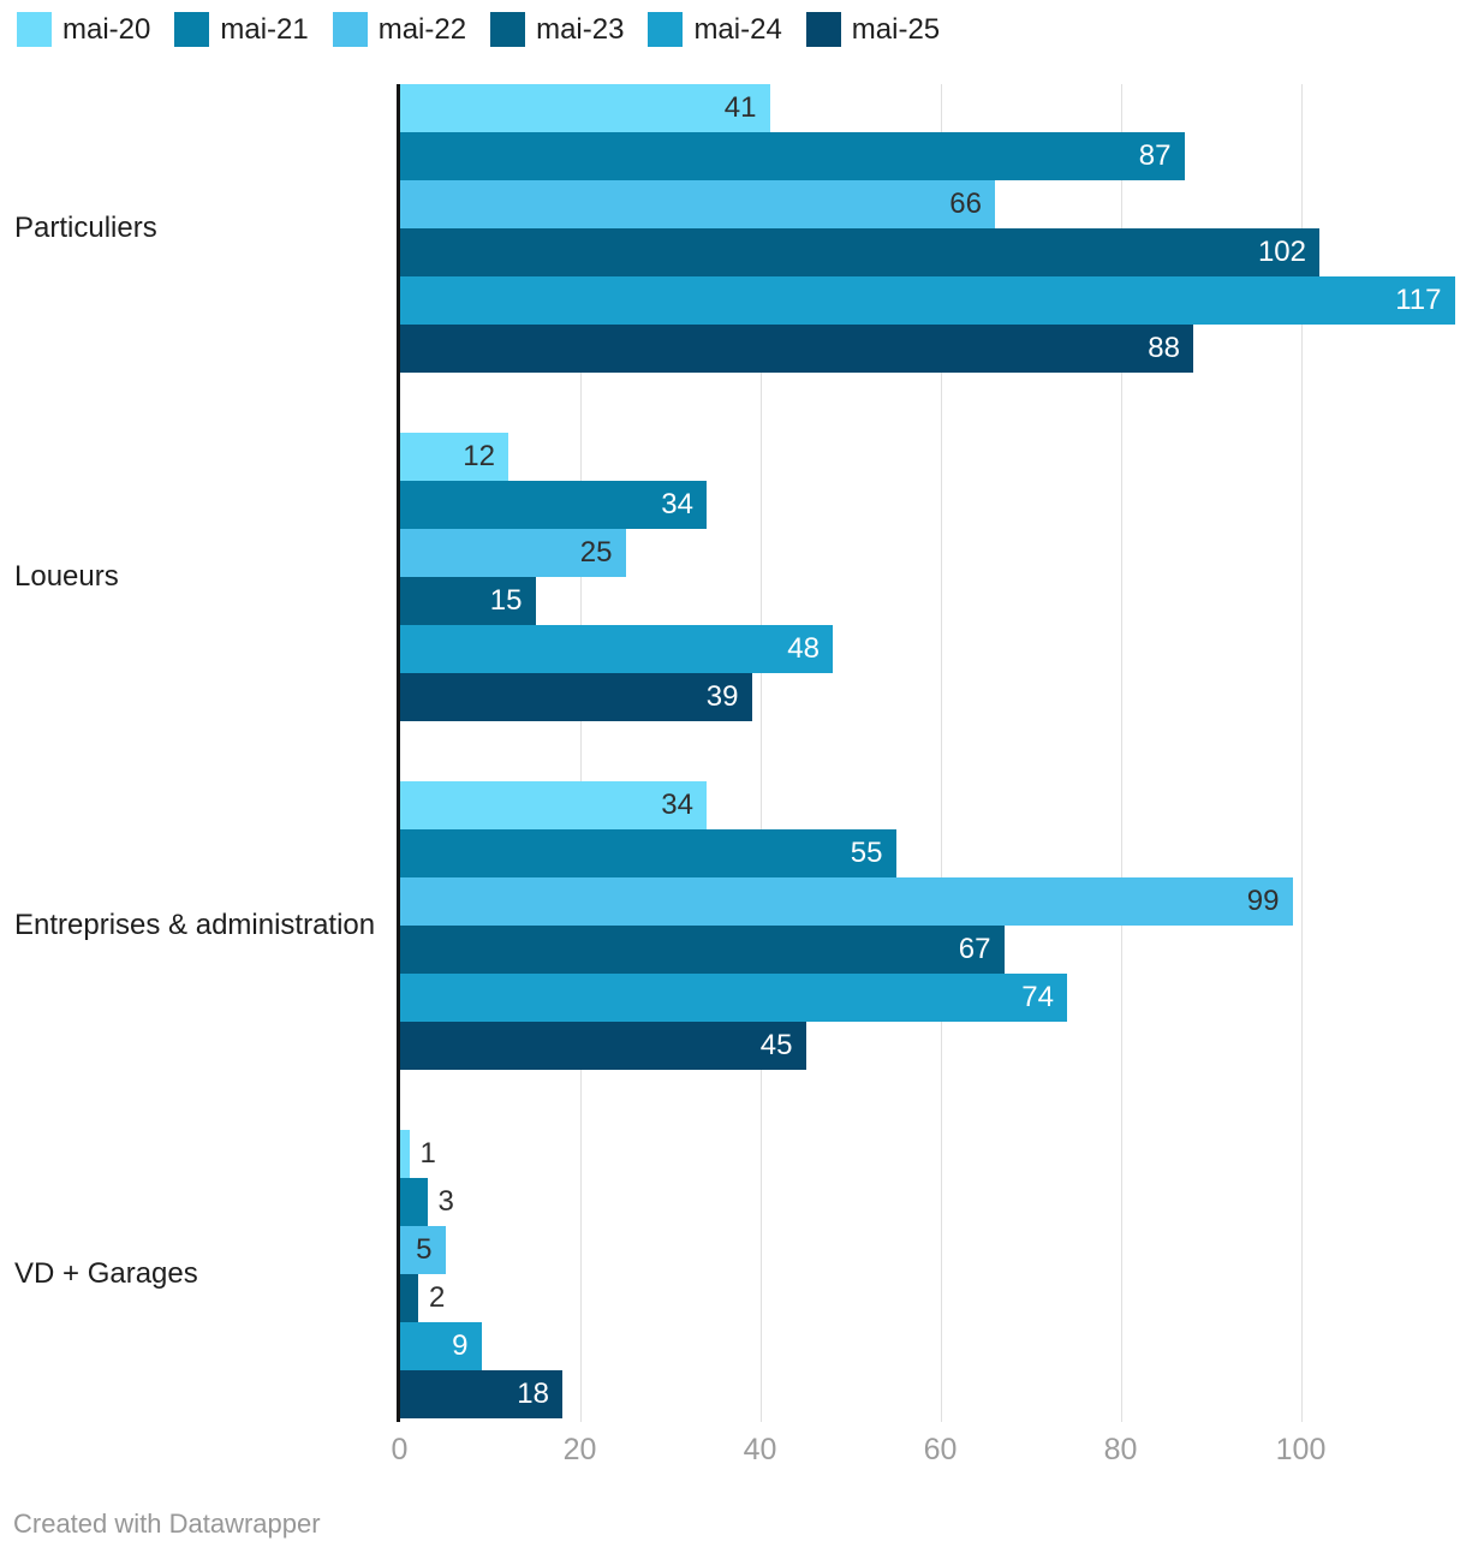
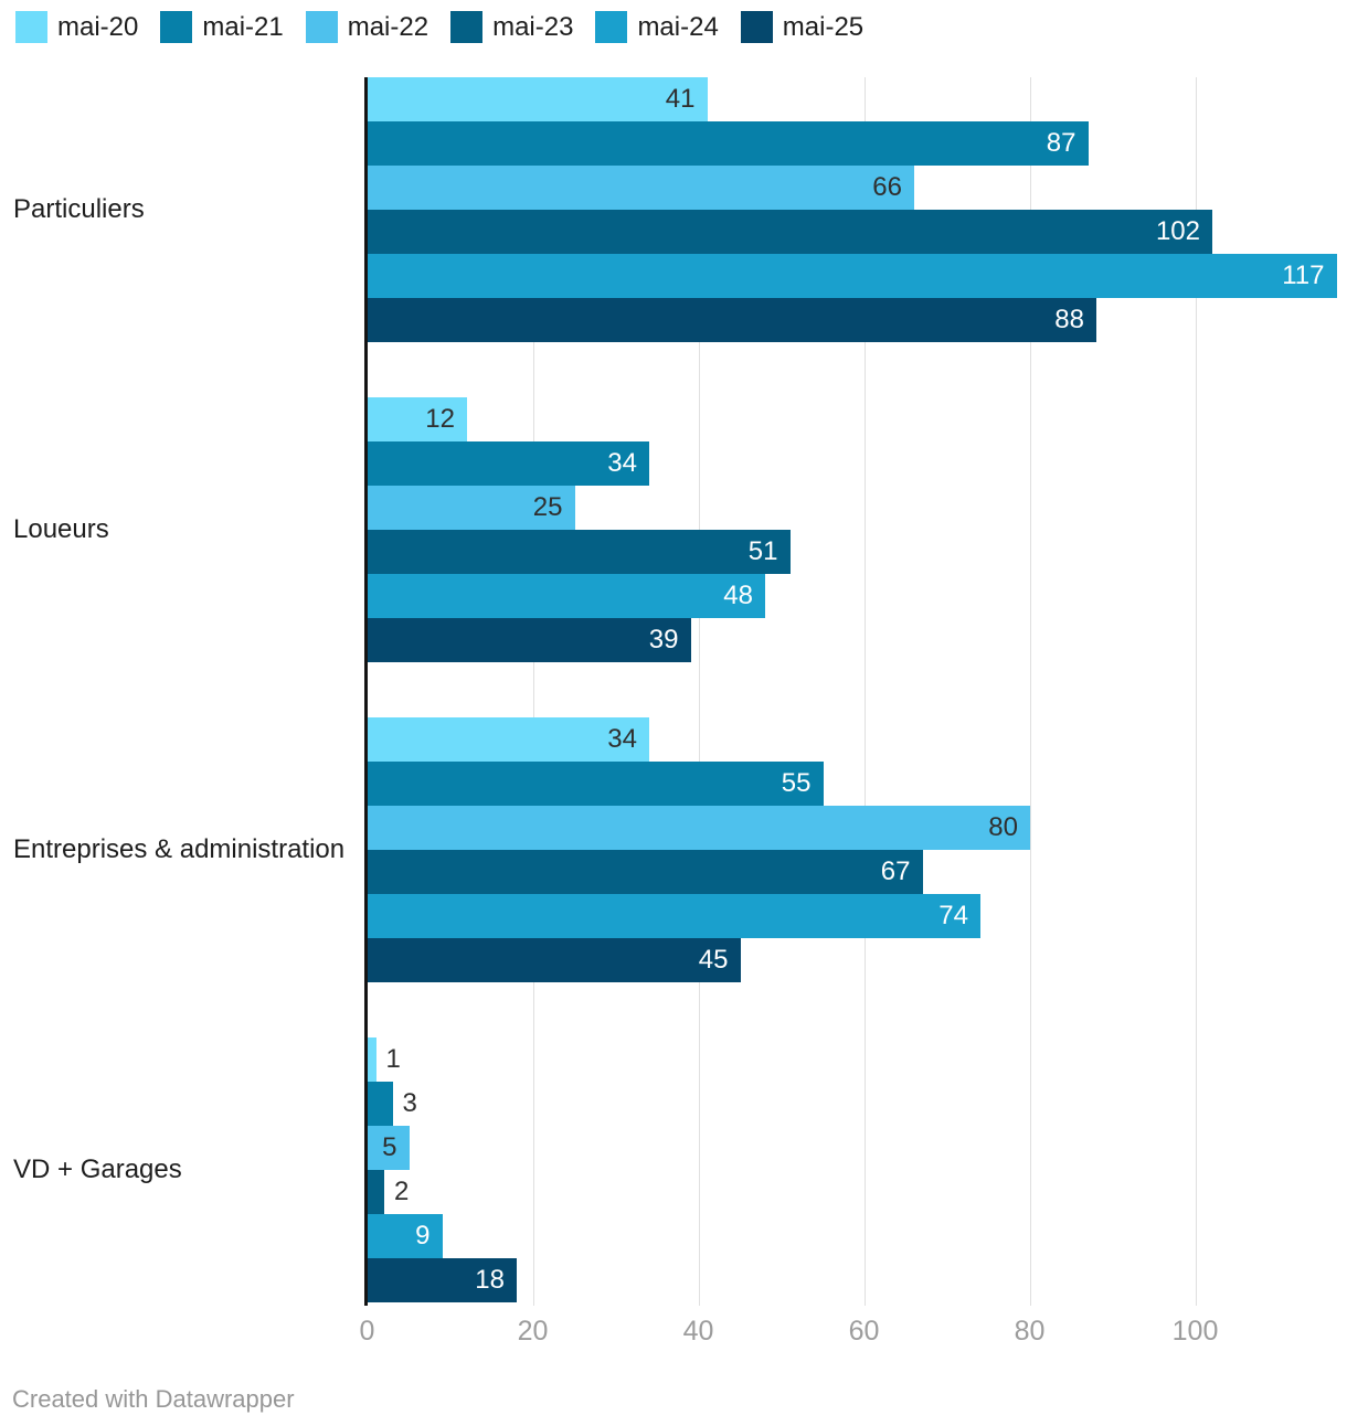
mai-23/Loueurs: 15 -> 51
mai-22/Entreprises & administration: 99 -> 80
